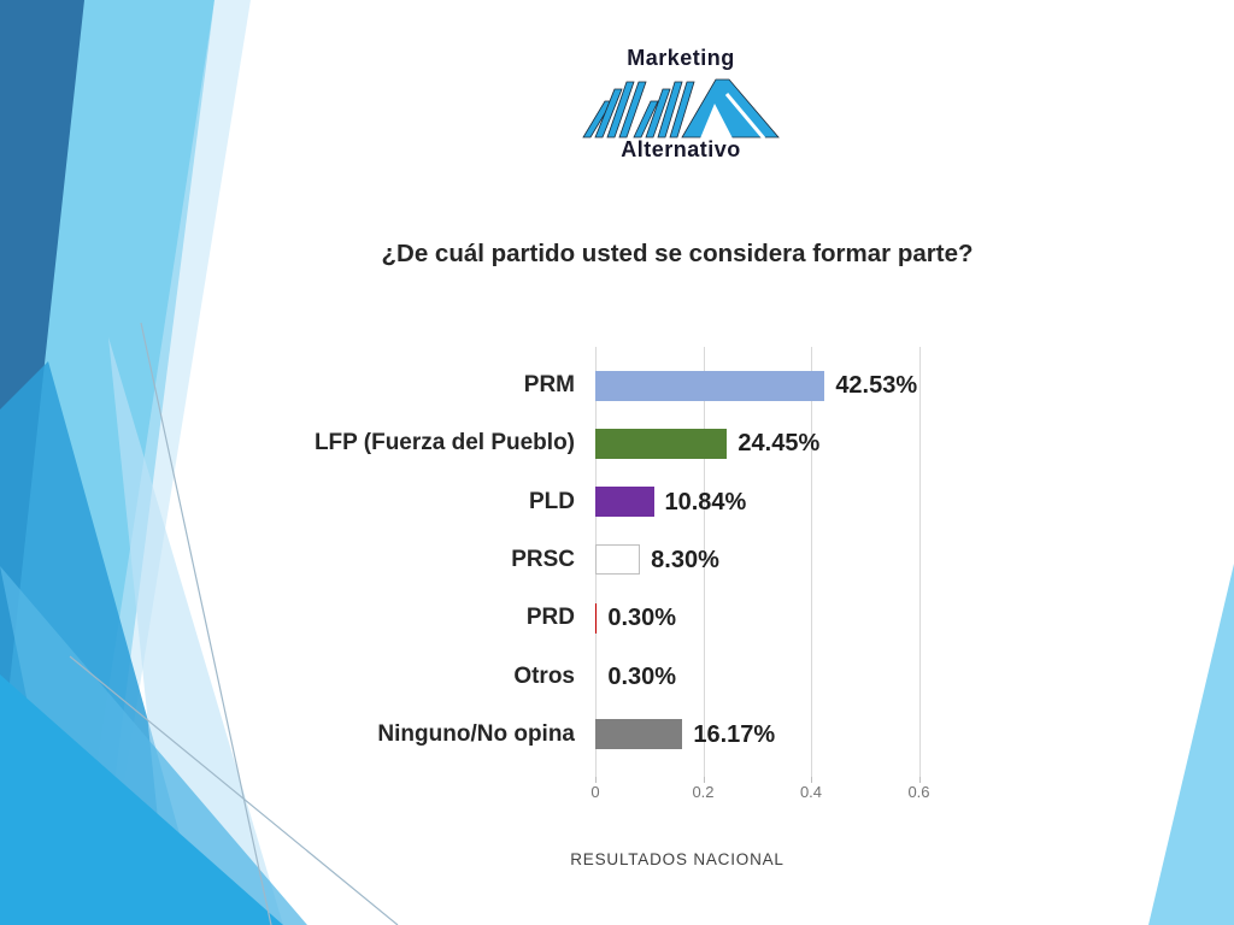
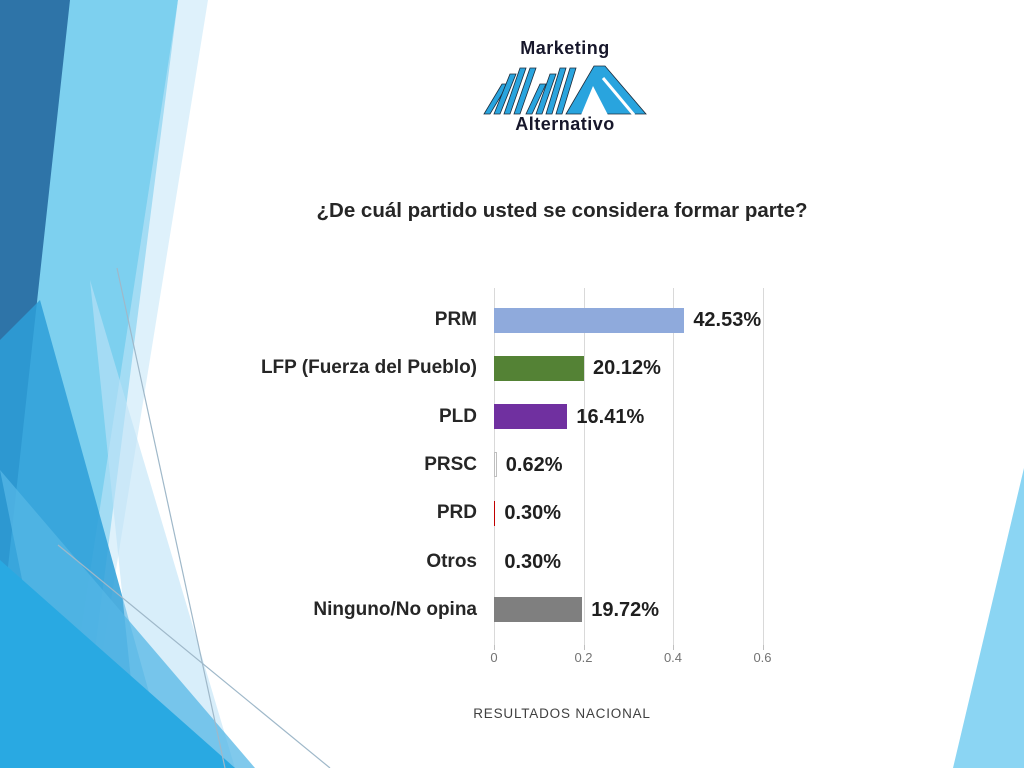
LFP (Fuerza del Pueblo): 24.45% -> 20.12%
PLD: 10.84% -> 16.41%
PRSC: 8.30% -> 0.62%
Ninguno/No opina: 16.17% -> 19.72%
